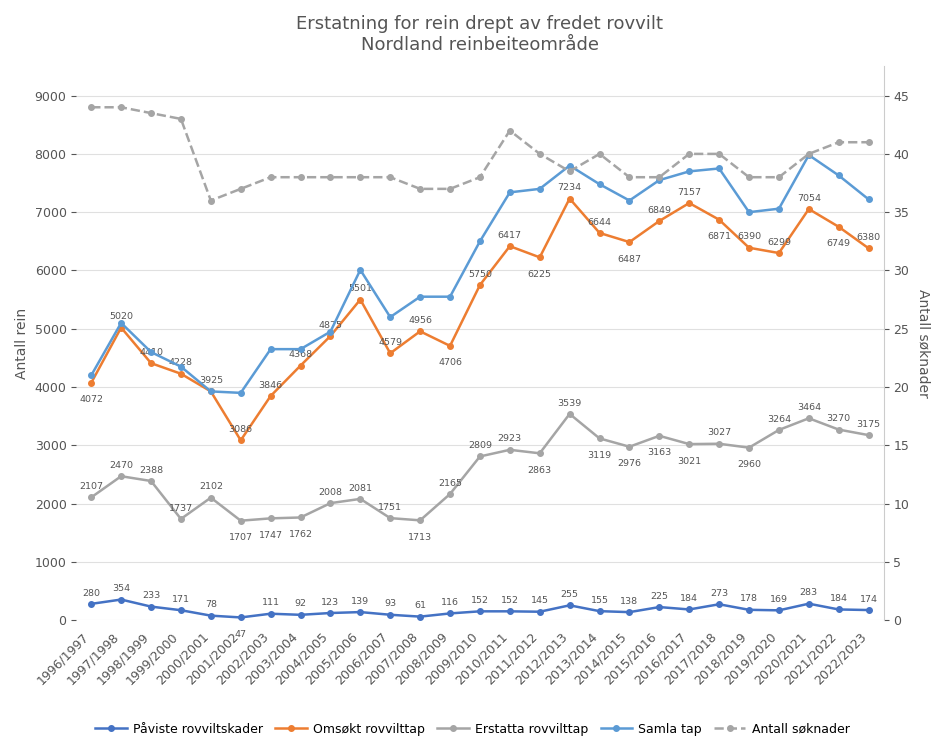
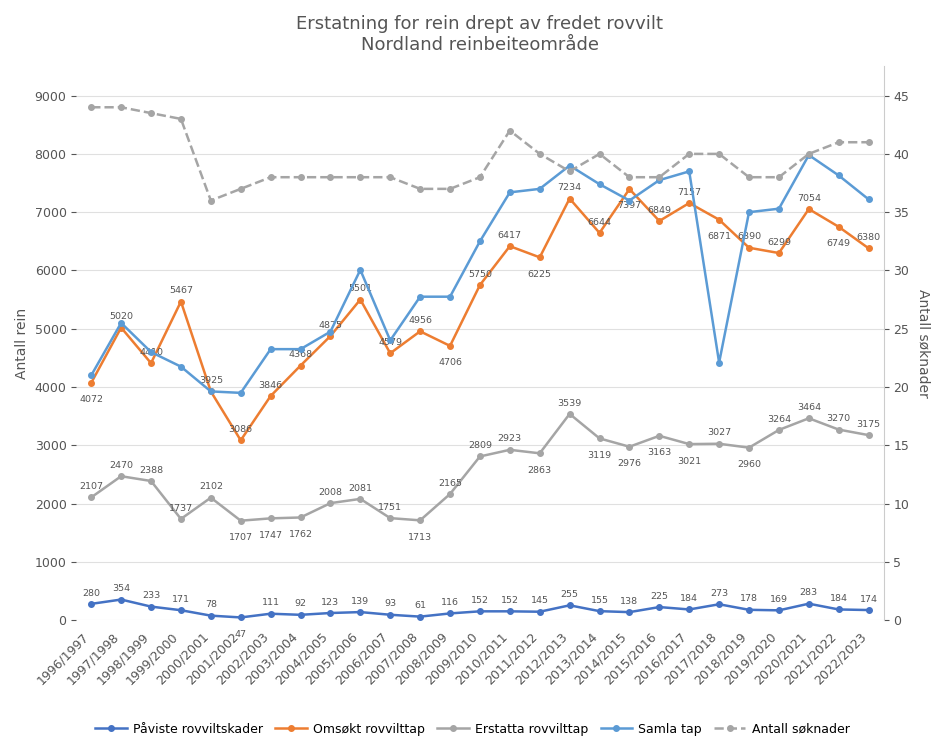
Omsøkt rovvilttap/1999/2000: 4228 -> 5467
Samla tap/2006/2007: 5200 -> 4800
Omsøkt rovvilttap/2014/2015: 6487 -> 7397
Samla tap/2017/2018: 7750 -> 4420
